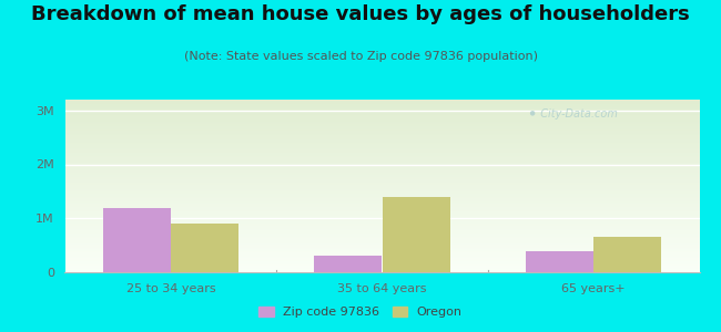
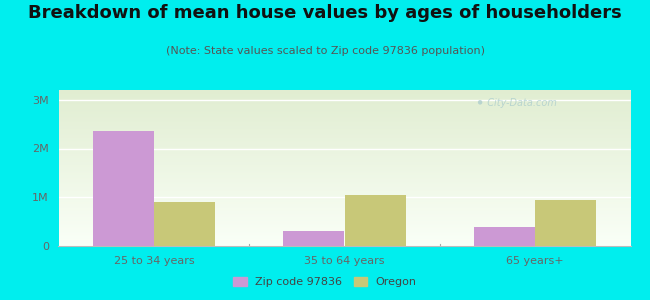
Zip code 97836/25 to 34 years: 1.20M -> 2.35M
Oregon/35 to 64 years: 1.40M -> 1.05M
Oregon/65 years+: 0.65M -> 0.95M
